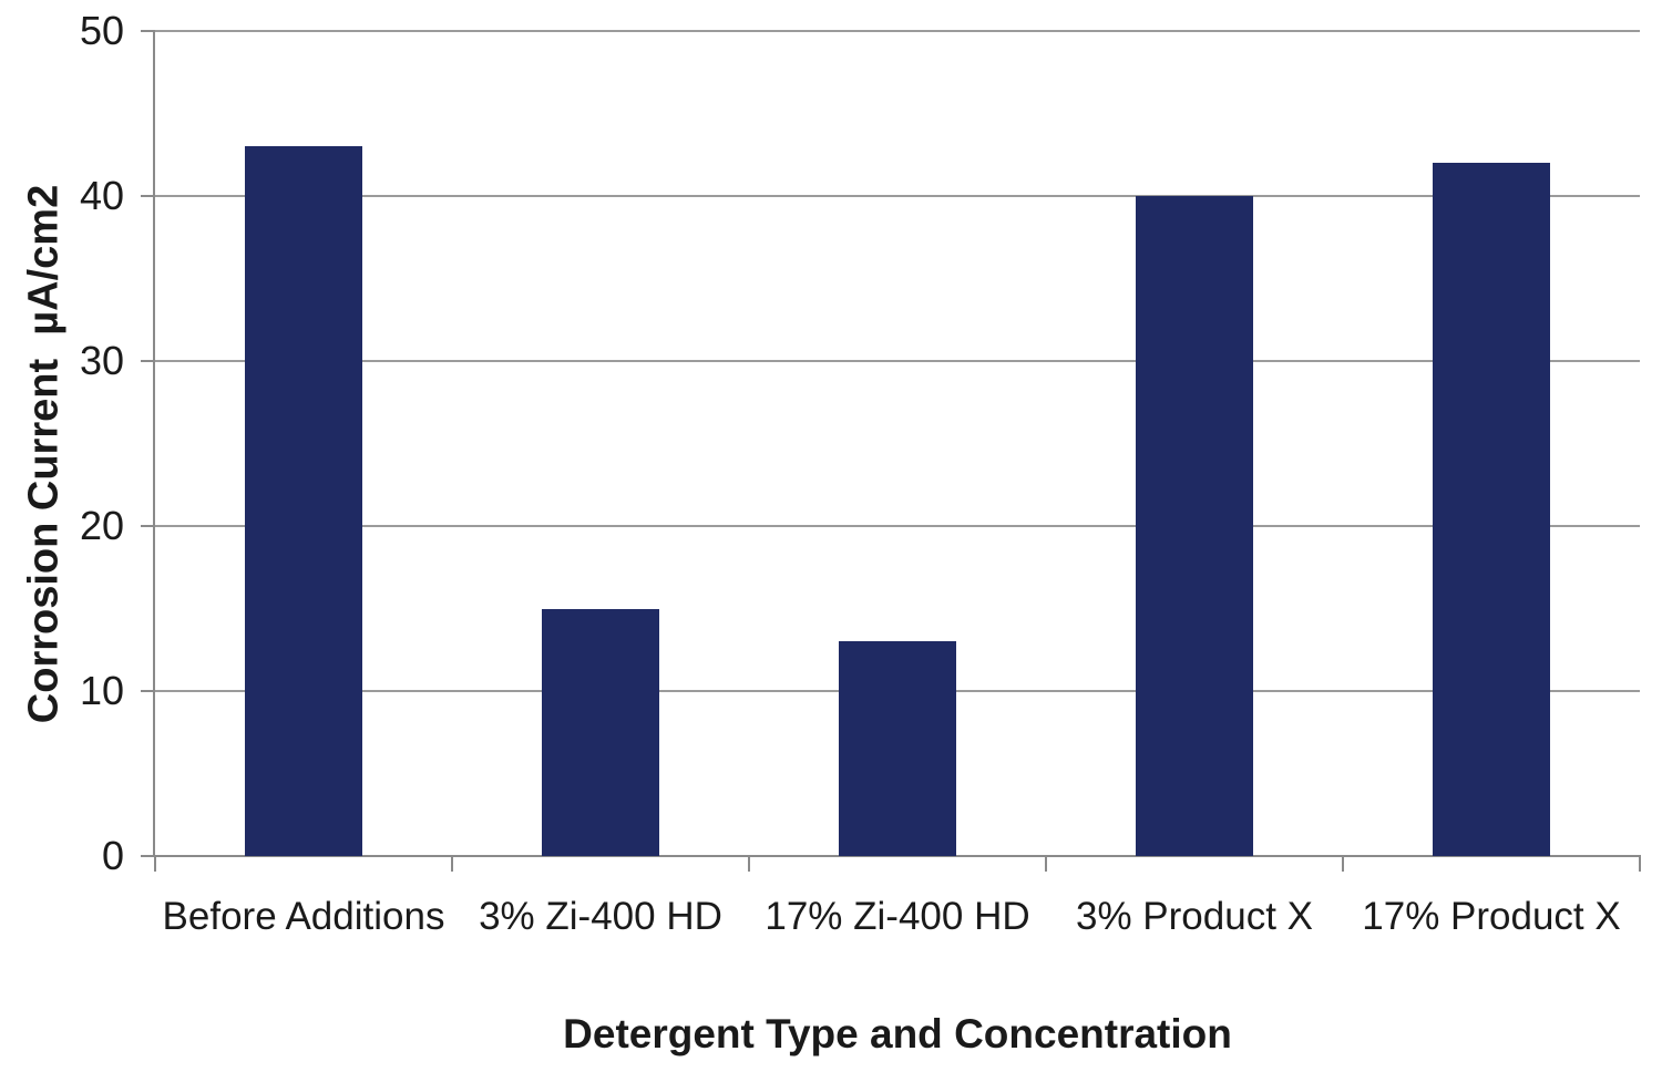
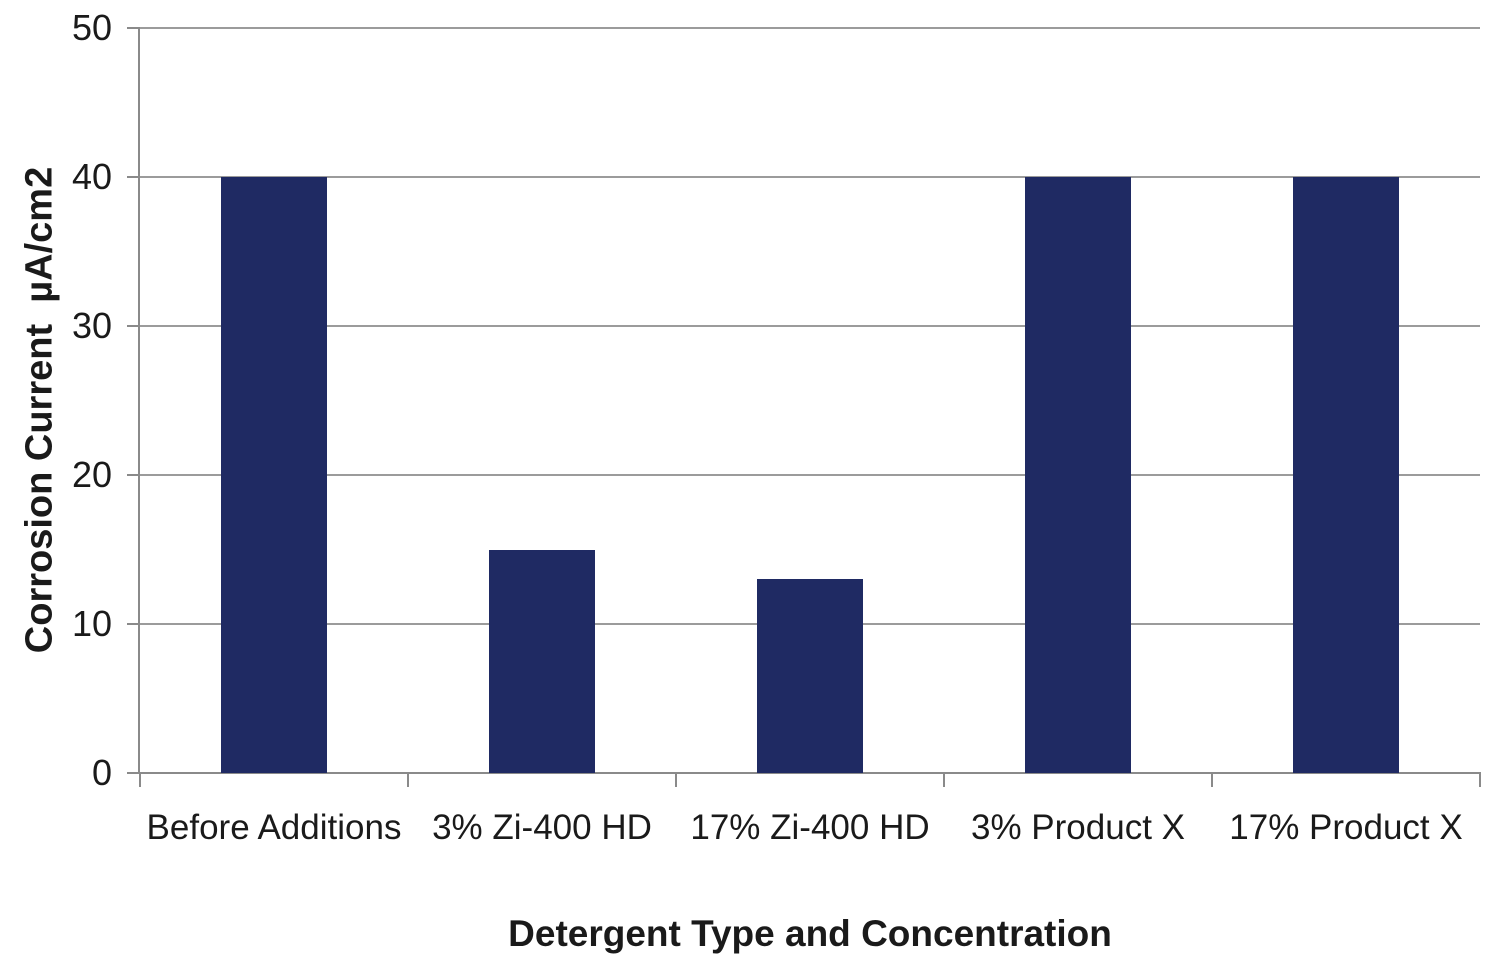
Before Additions: 43 -> 40
17% Product X: 42 -> 40
